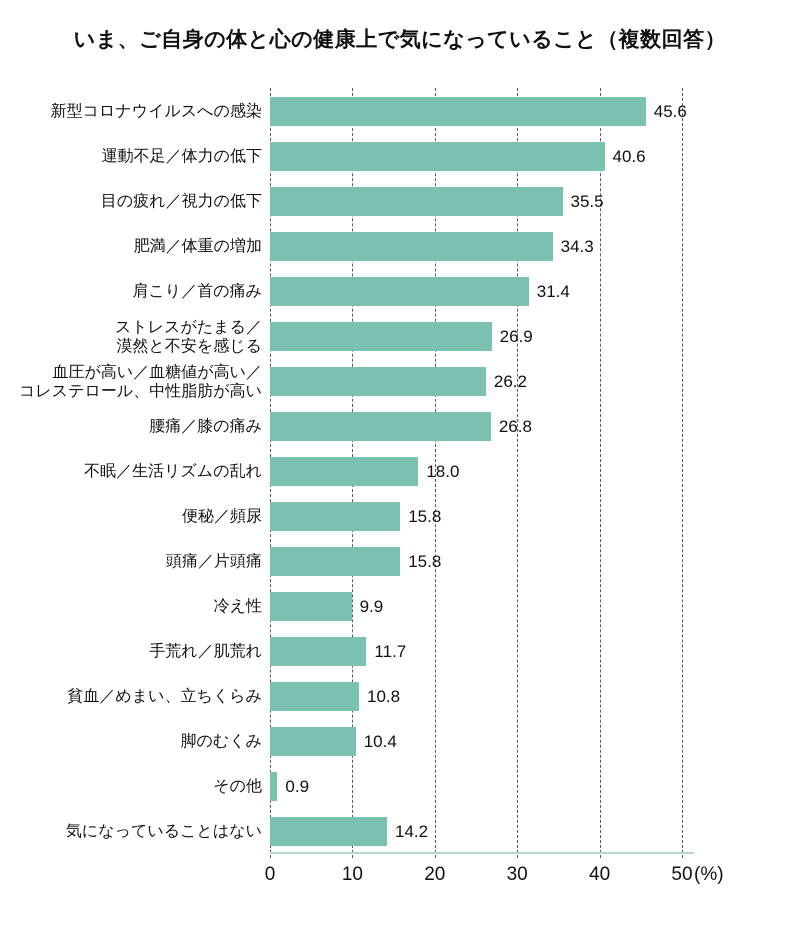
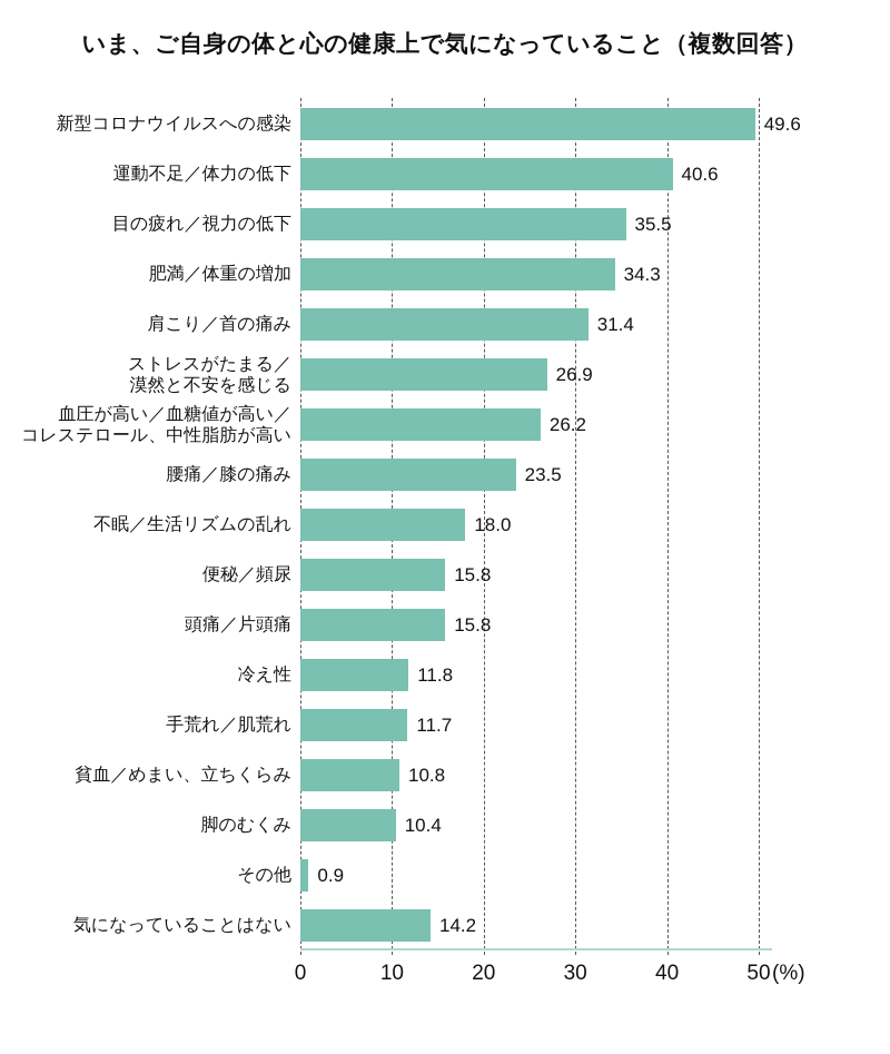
新型コロナウイルスへの感染: 45.6 -> 49.6
腰痛／膝の痛み: 26.8 -> 23.5
冷え性: 9.9 -> 11.8
